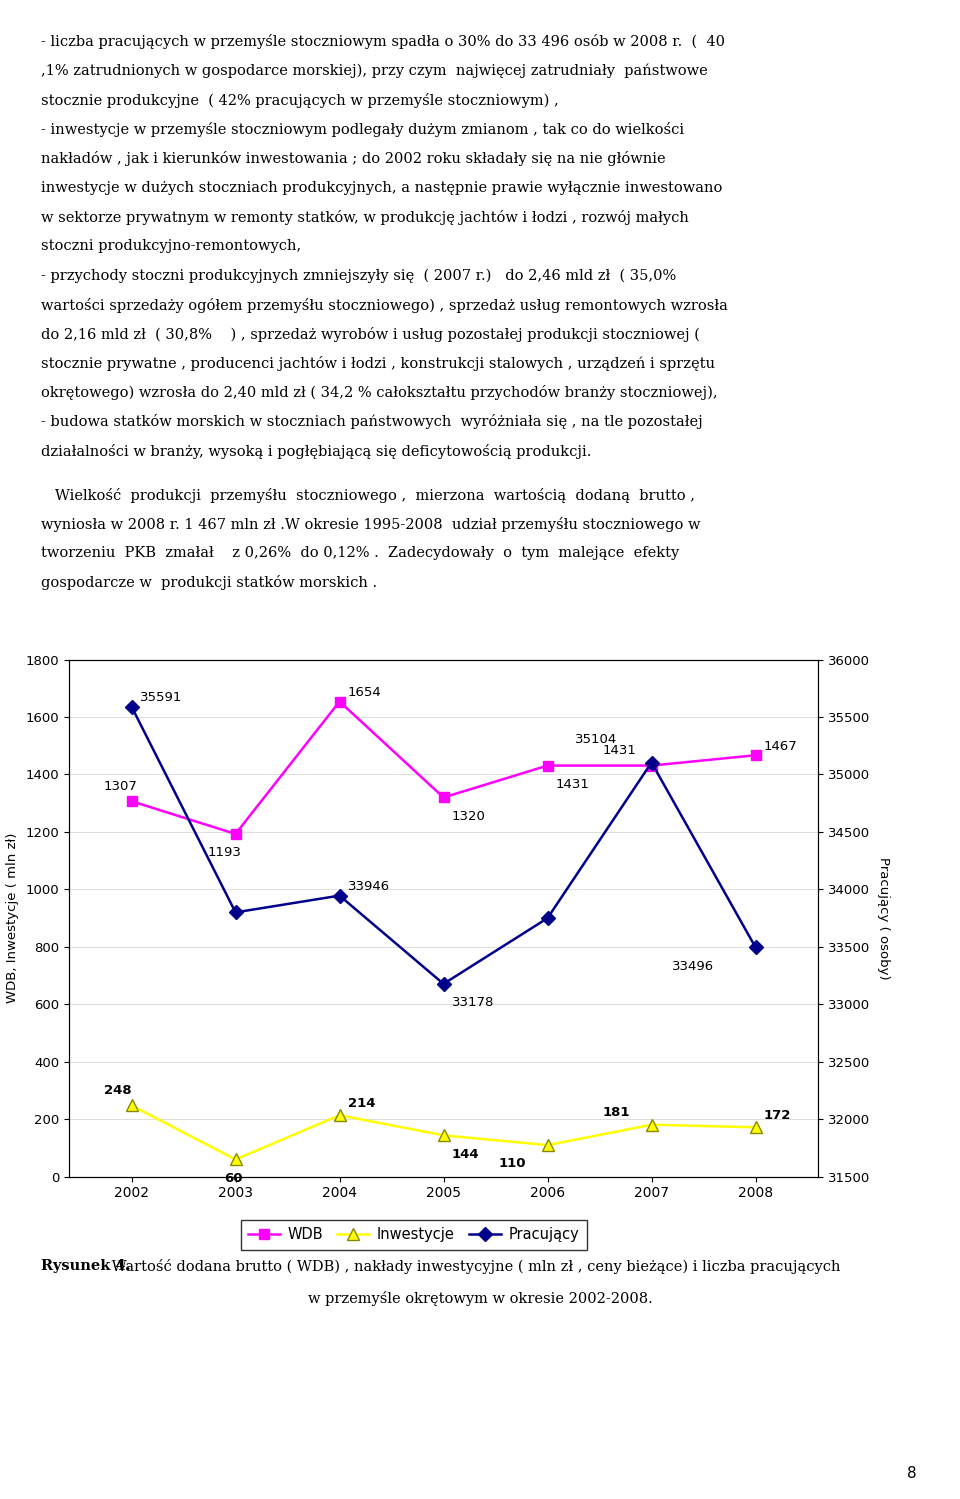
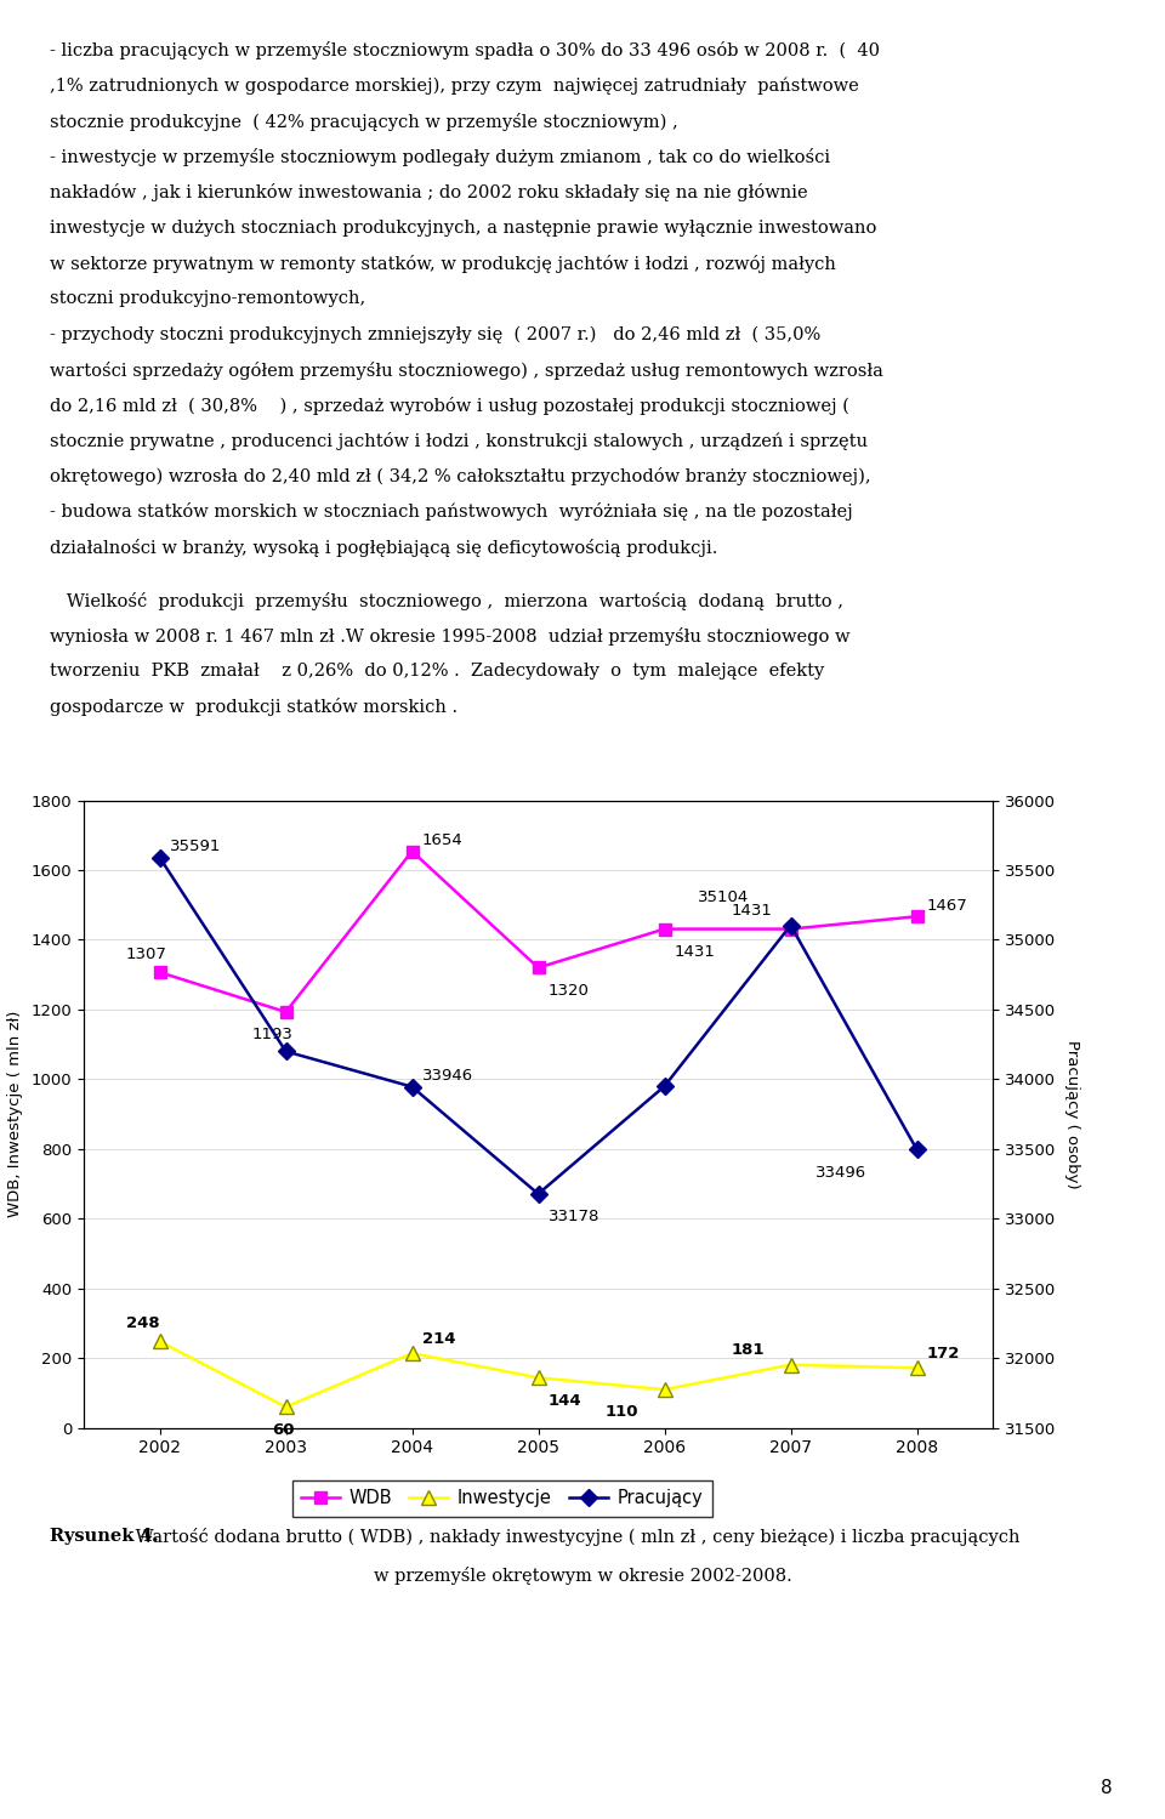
Pracujący/2003: 33800 -> 34200
Pracujący/2006: 33750 -> 33950
